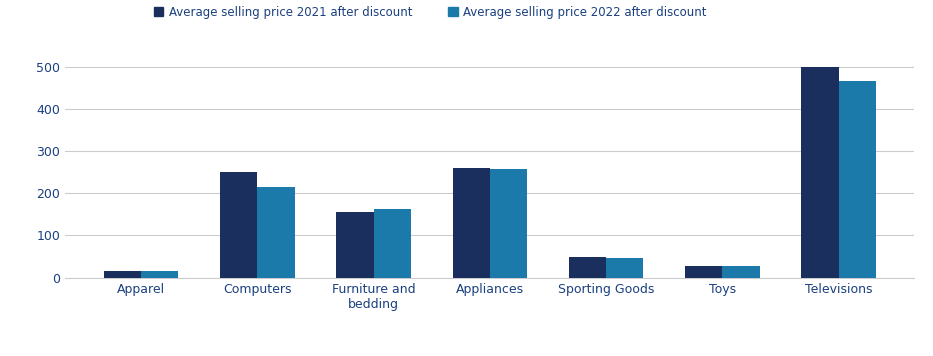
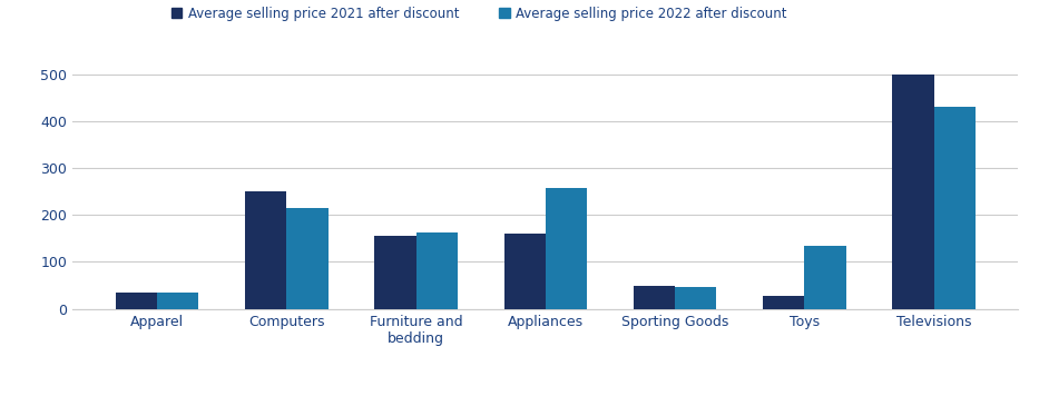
Average selling price 2021 after discount/Apparel: 15 -> 35
Average selling price 2022 after discount/Apparel: 15 -> 35
Average selling price 2021 after discount/Appliances: 260 -> 160
Average selling price 2022 after discount/Toys: 27 -> 135
Average selling price 2022 after discount/Televisions: 465 -> 430
